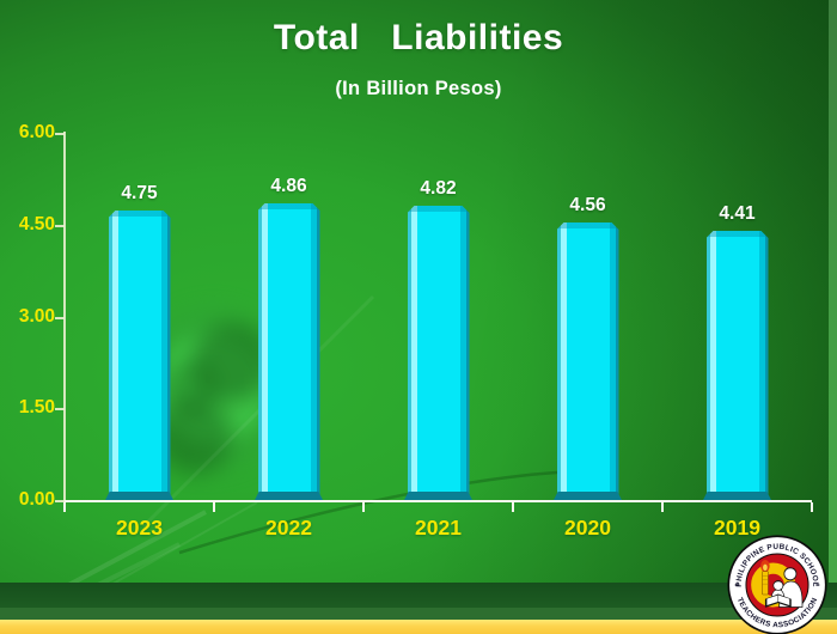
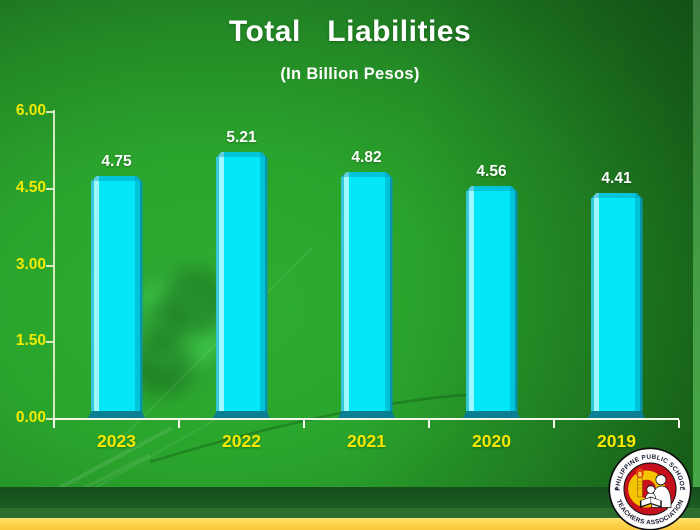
2022: 4.86 -> 5.21
